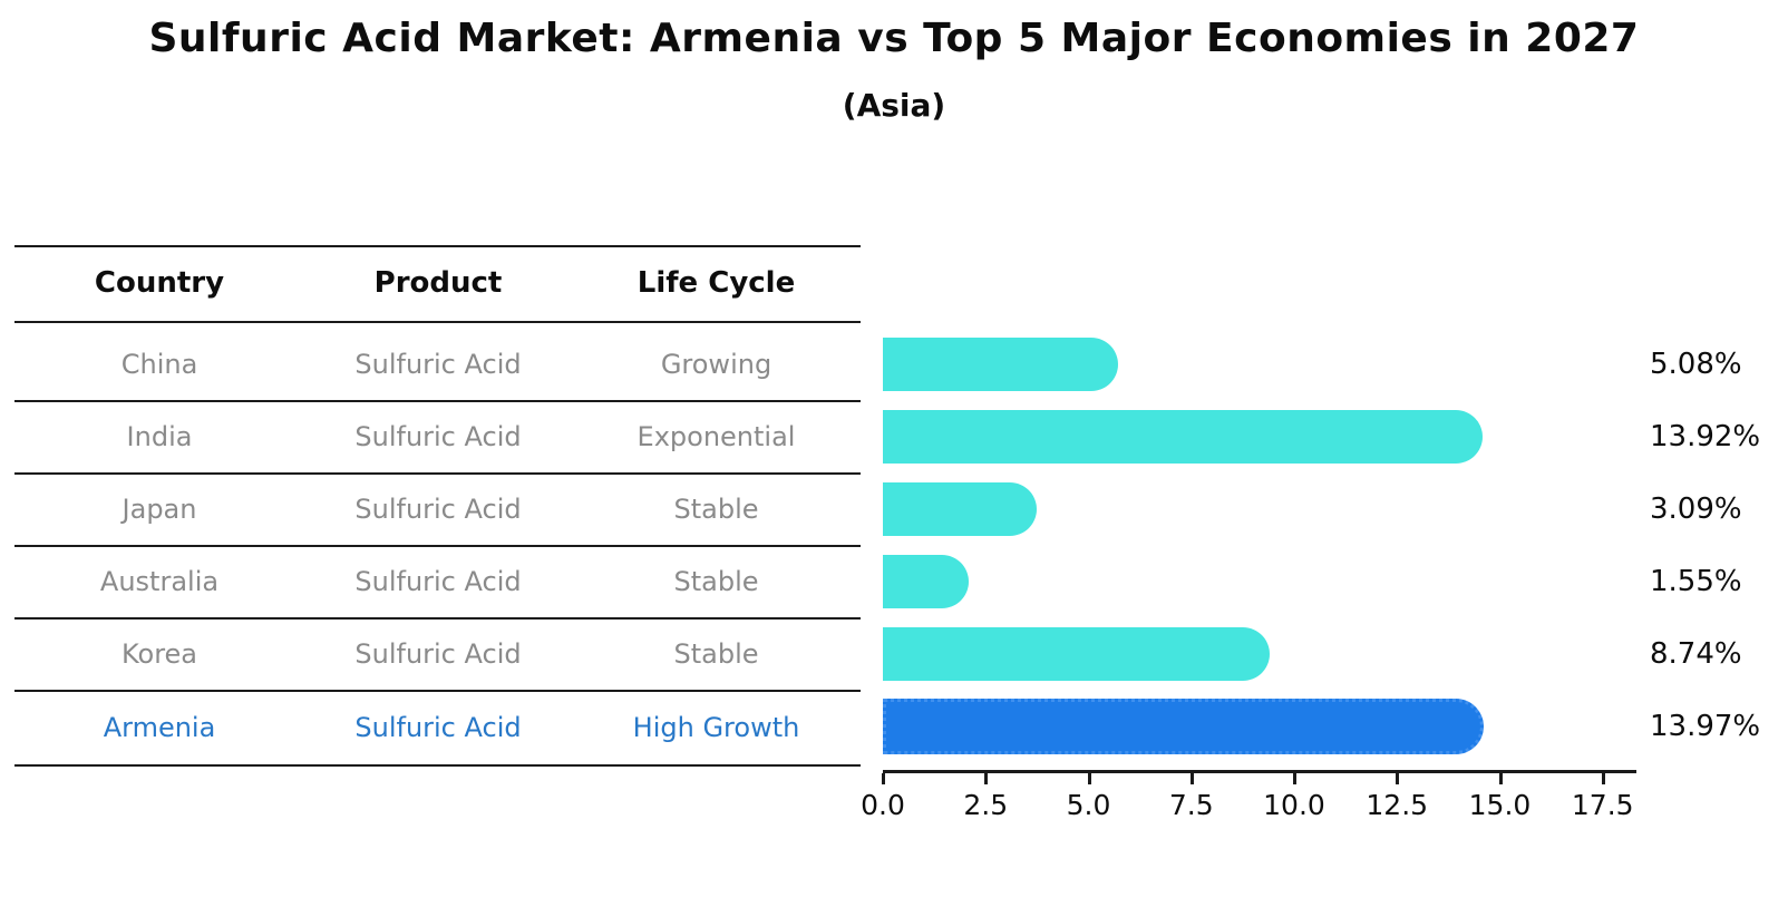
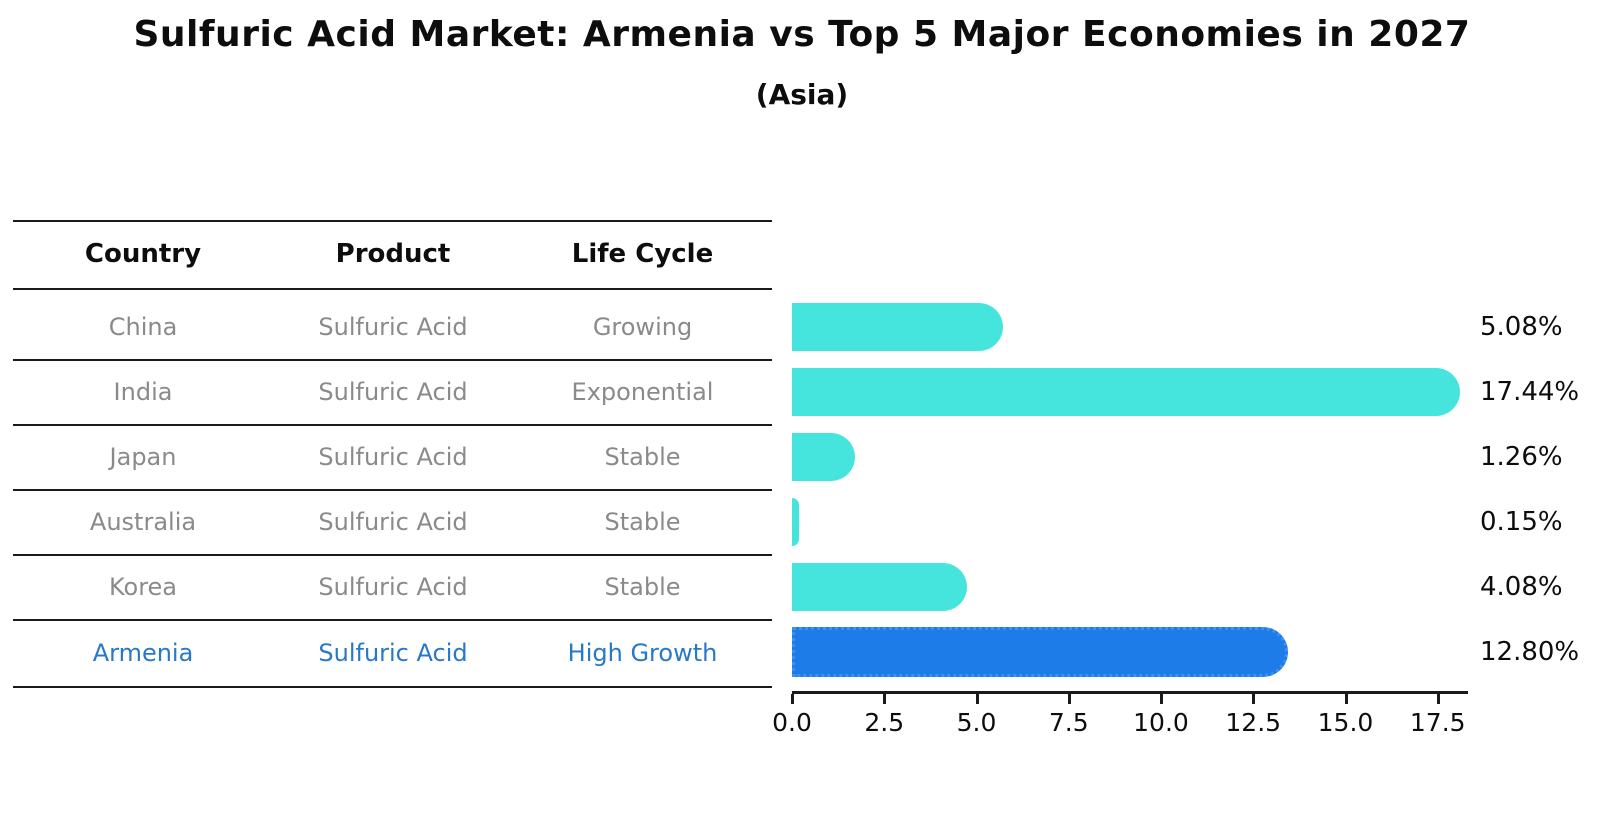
India: 13.92% -> 17.44%
Japan: 3.09% -> 1.26%
Australia: 1.55% -> 0.15%
Korea: 8.74% -> 4.08%
Armenia: 13.97% -> 12.80%
